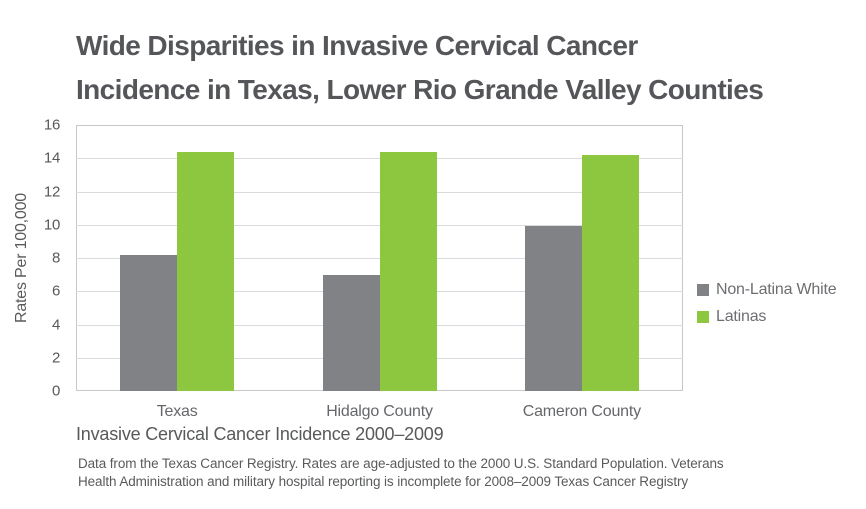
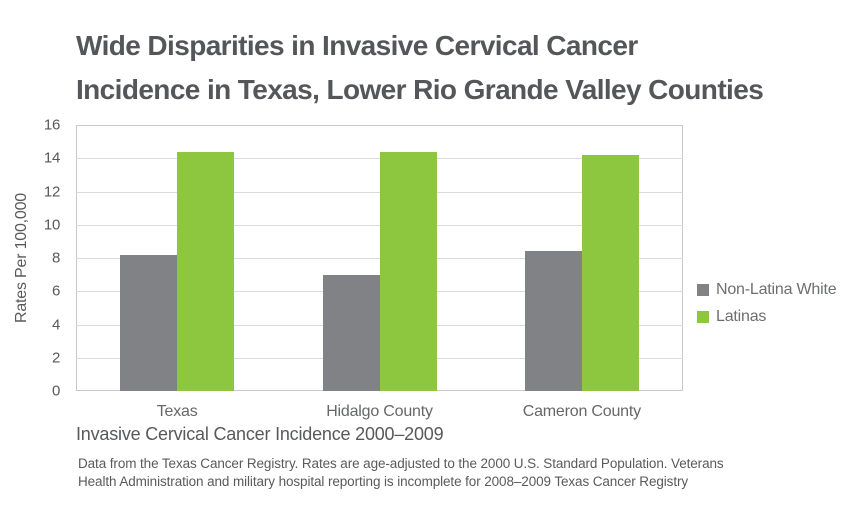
Non-Latina White/Cameron County: 9.9 -> 8.4
